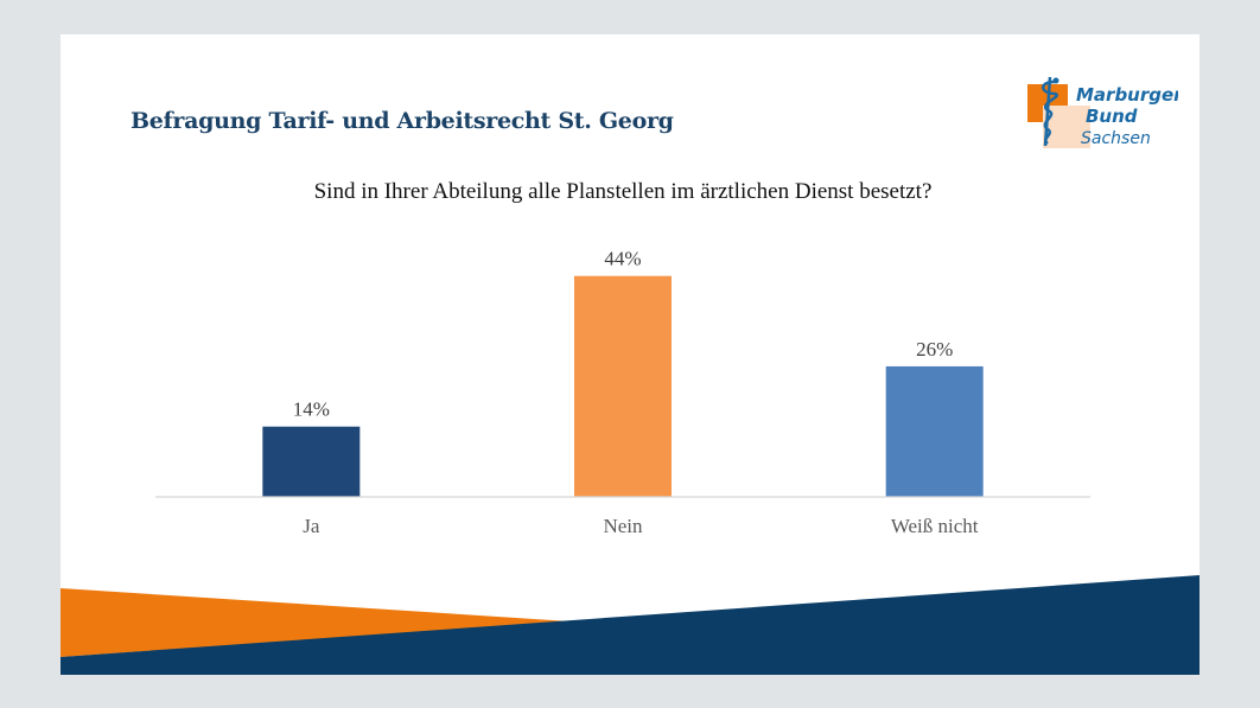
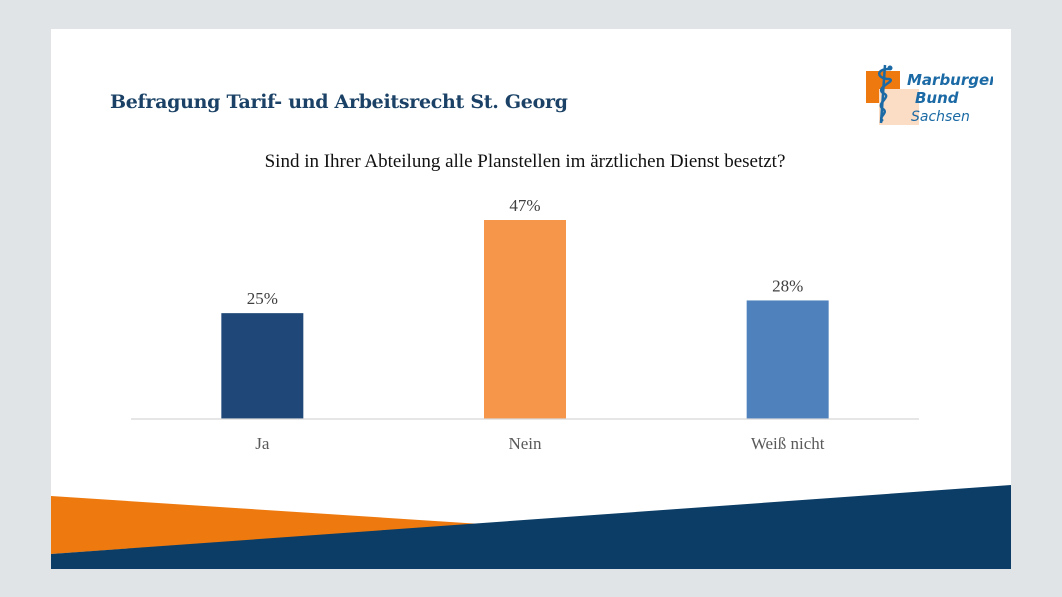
Ja: 14% -> 25%
Nein: 44% -> 47%
Weiß nicht: 26% -> 28%
